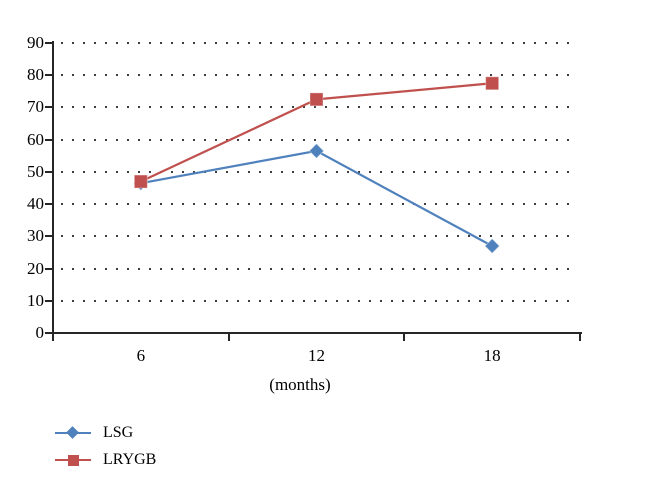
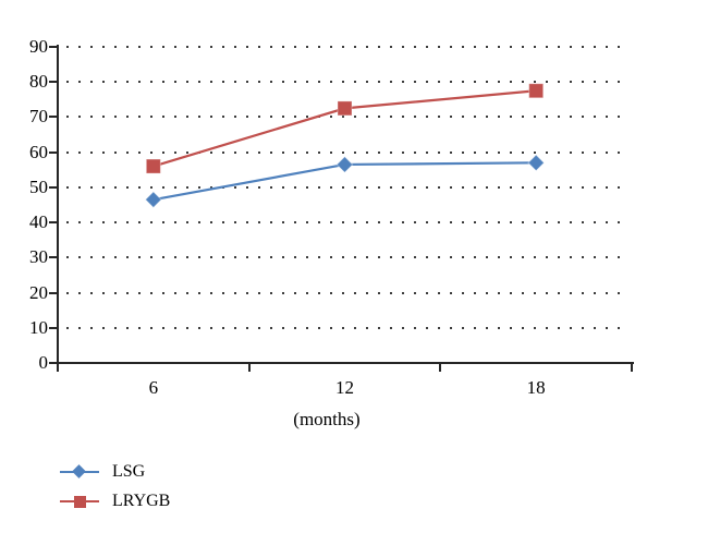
LRYGB/6: 47 -> 56
LSG/18: 27 -> 57
